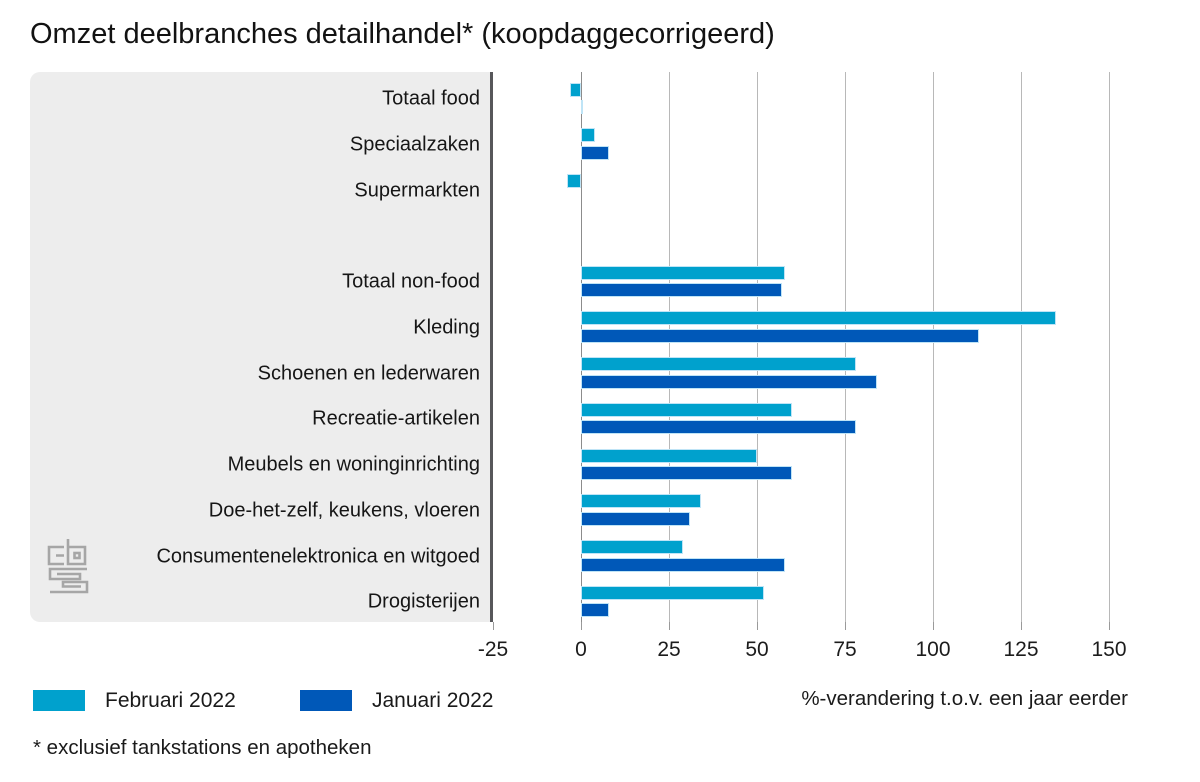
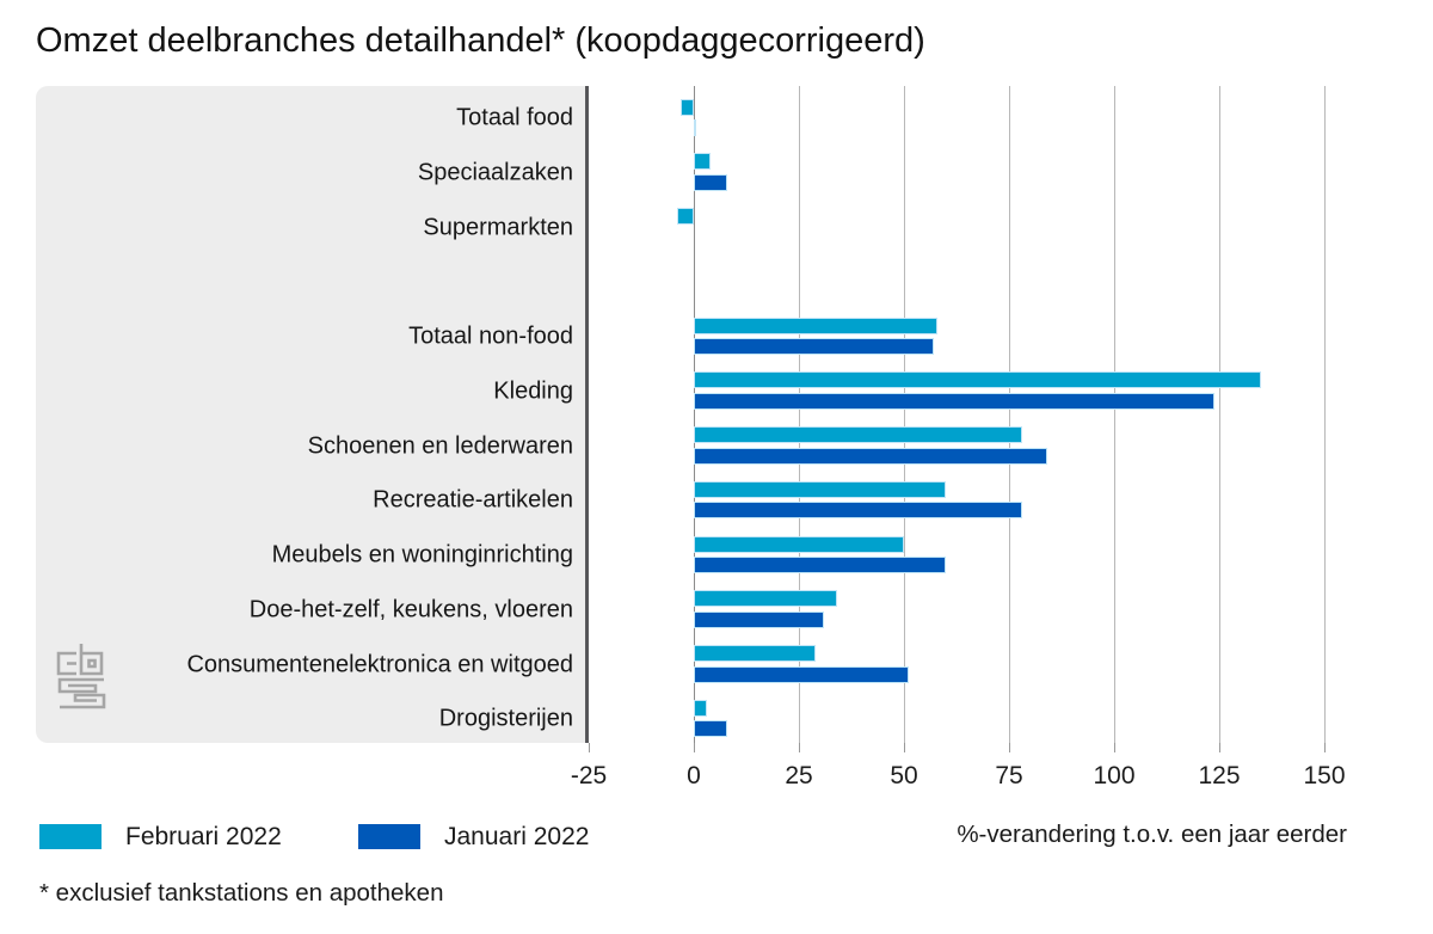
Januari 2022/Kleding: 113 -> 124
Januari 2022/Consumentenelektronica en witgoed: 58 -> 51
Februari 2022/Drogisterijen: 52 -> 3
